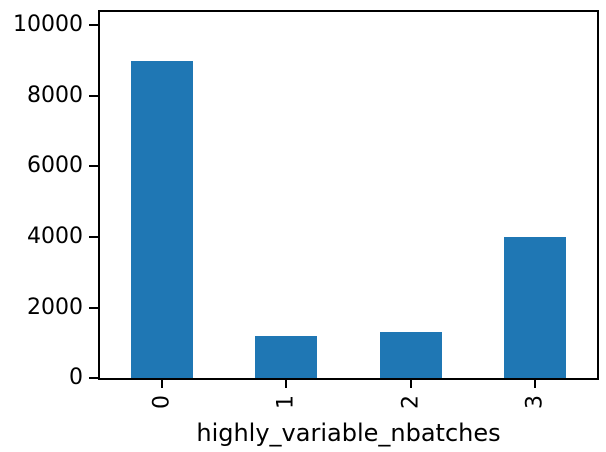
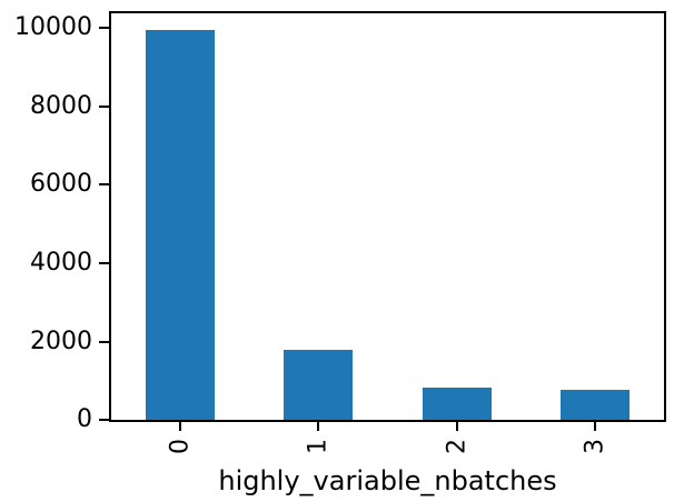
0: 9000 -> 10000
1: 1200 -> 1800
2: 1300 -> 800
3: 4000 -> 800
